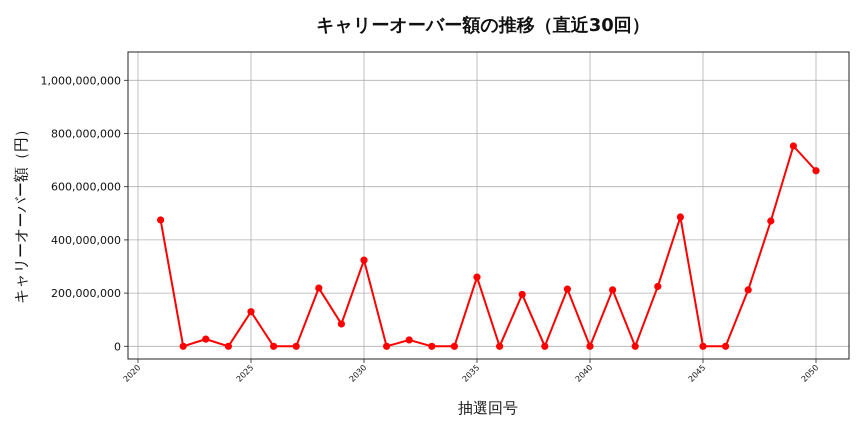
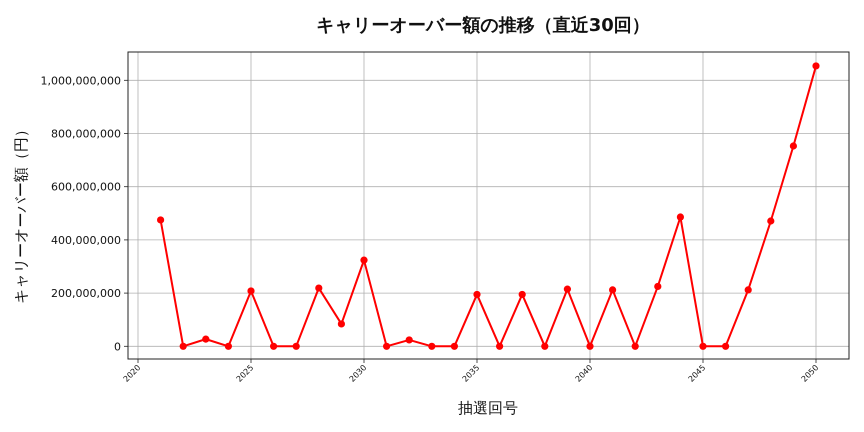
2025: 130000000 -> 210000000
2035: 260000000 -> 200000000
2050: 660000000 -> 1050000000
